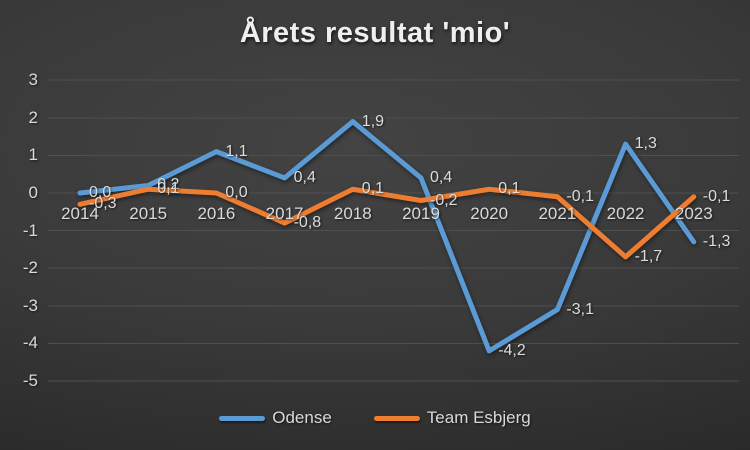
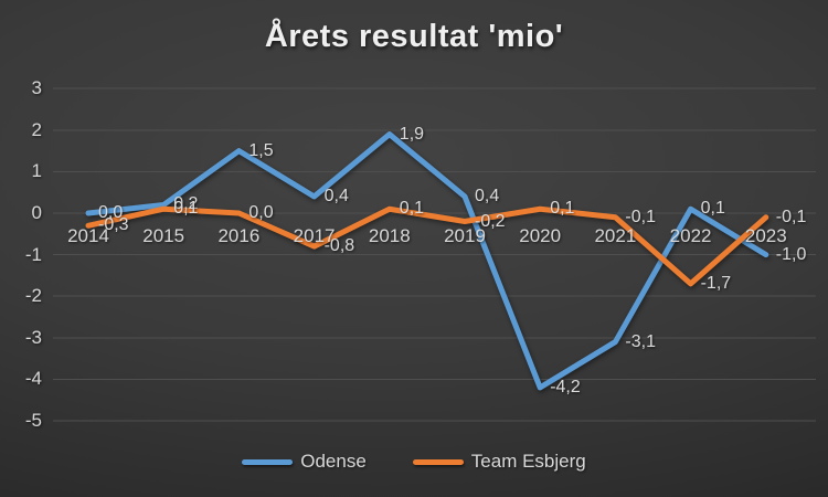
Odense/2016: 1,1 -> 1,5
Odense/2022: 1,3 -> 0,1
Odense/2023: -1,3 -> -1,0
